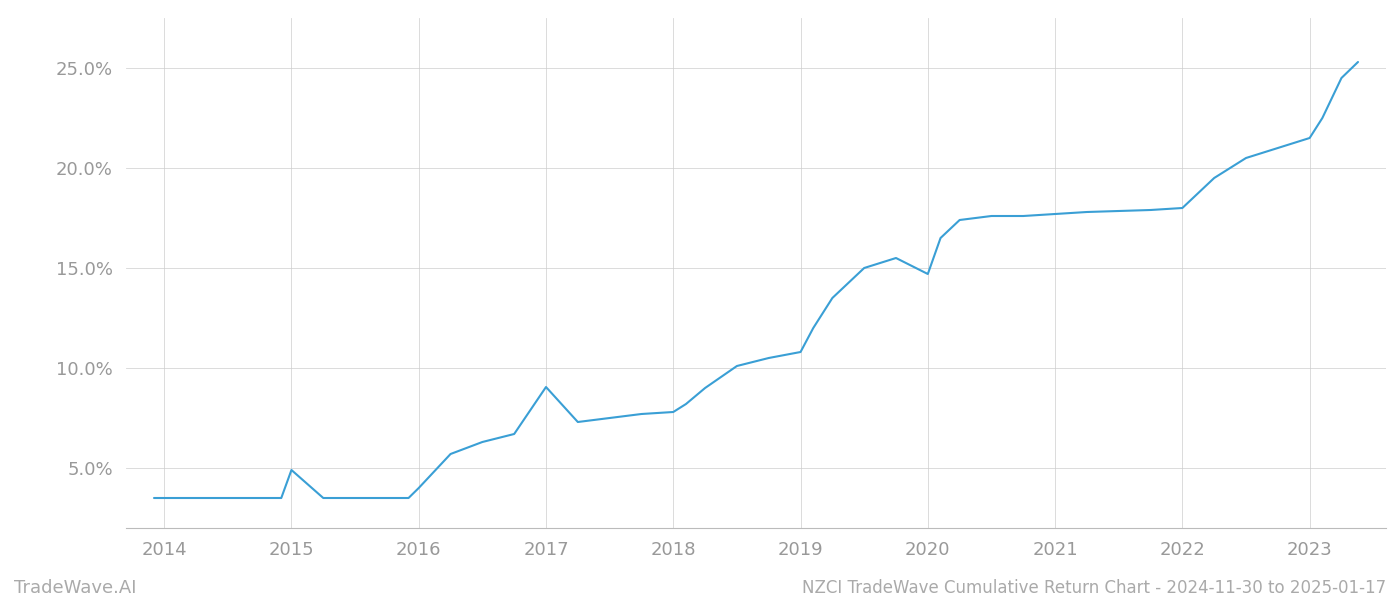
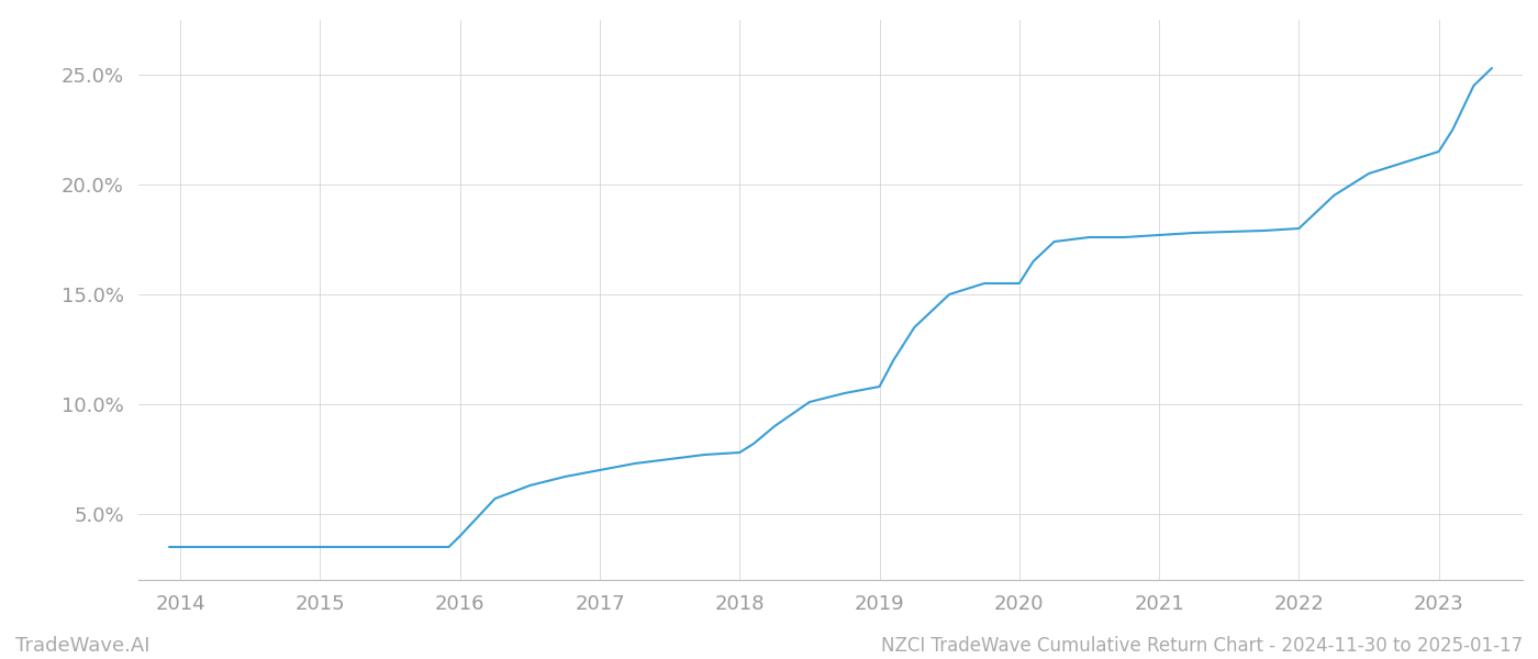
2015: 4.90% -> 3.50%
2017: 9.05% -> 7.00%
2020: 14.70% -> 15.50%
